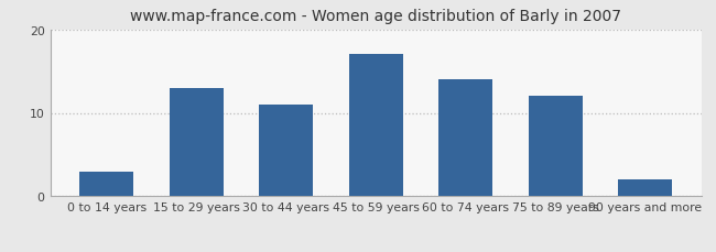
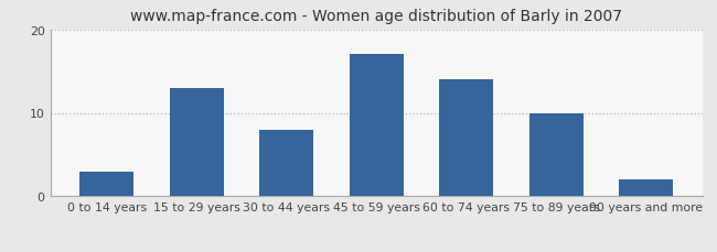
30 to 44 years: 11 -> 8
75 to 89 years: 12 -> 10
